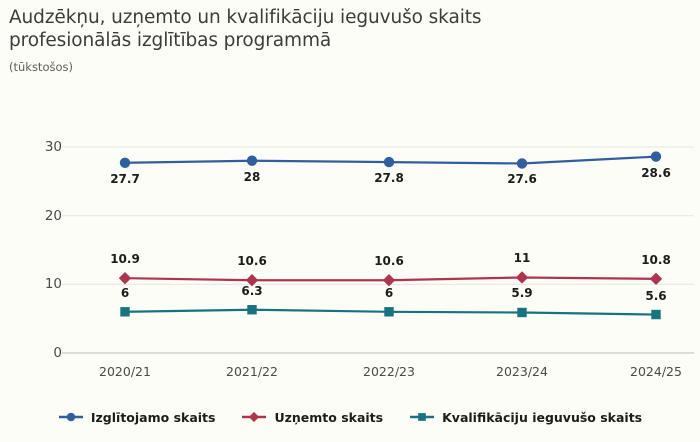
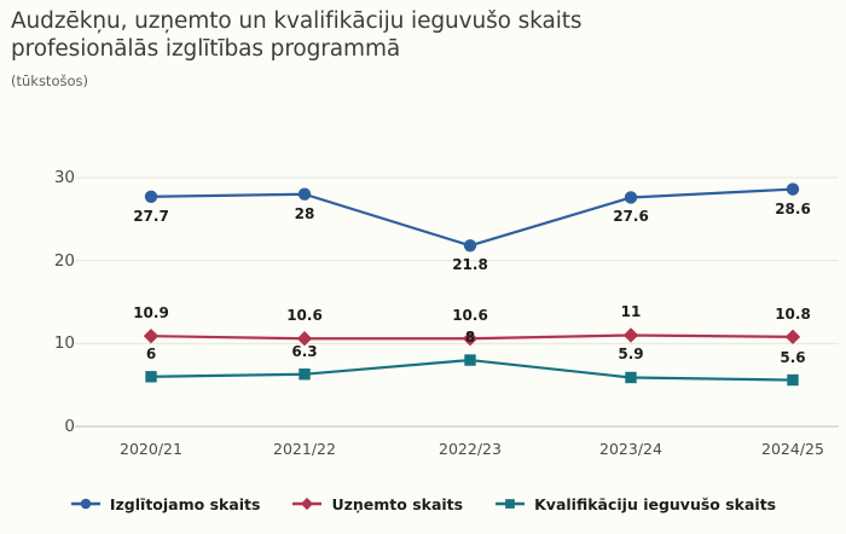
Izglītojamo skaits/2022/23: 27.8 -> 21.8
Kvalifikāciju ieguvušo skaits/2022/23: 6 -> 8
